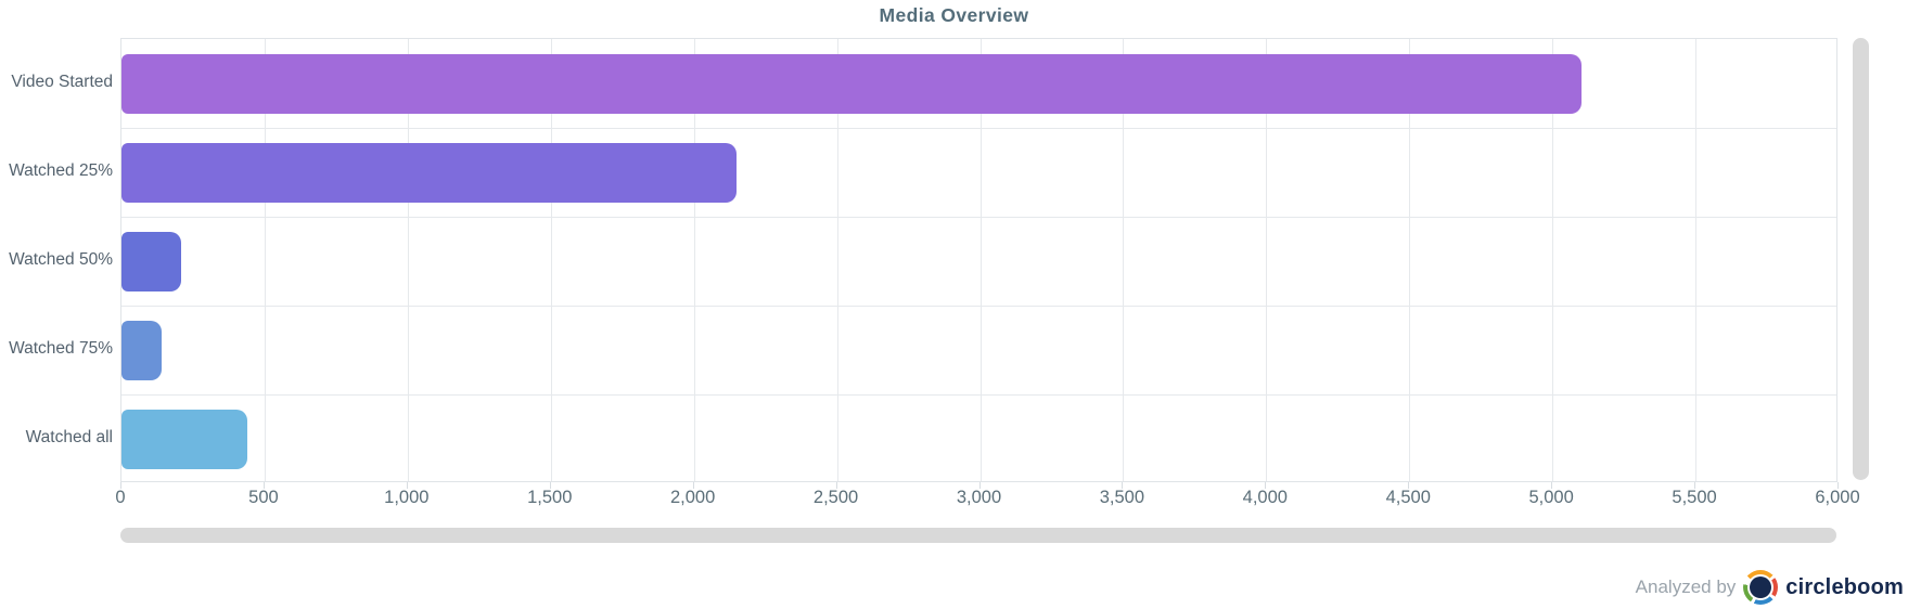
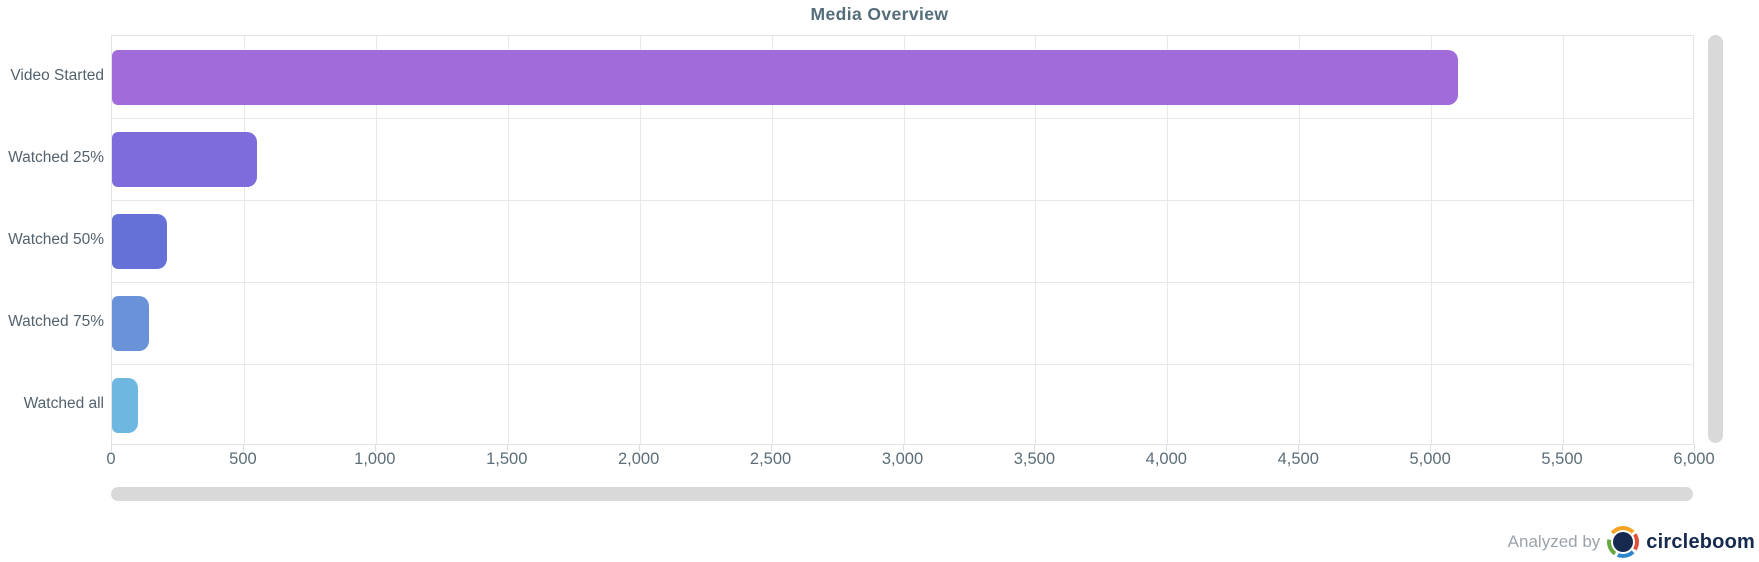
Watched 25%: 2150 -> 550
Watched all: 440 -> 100
